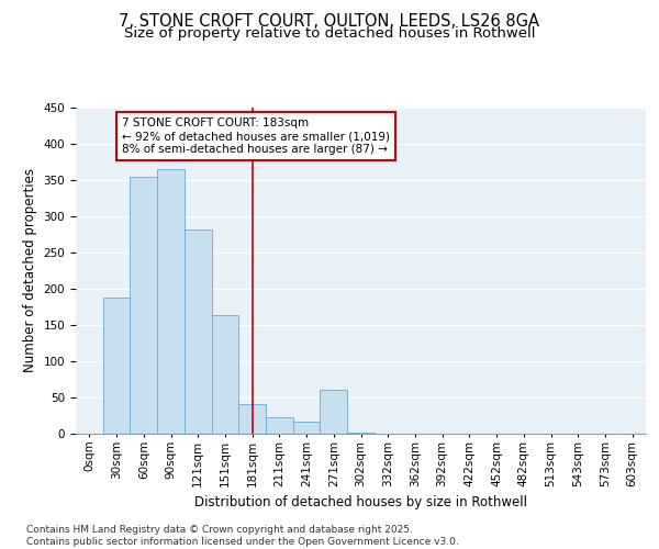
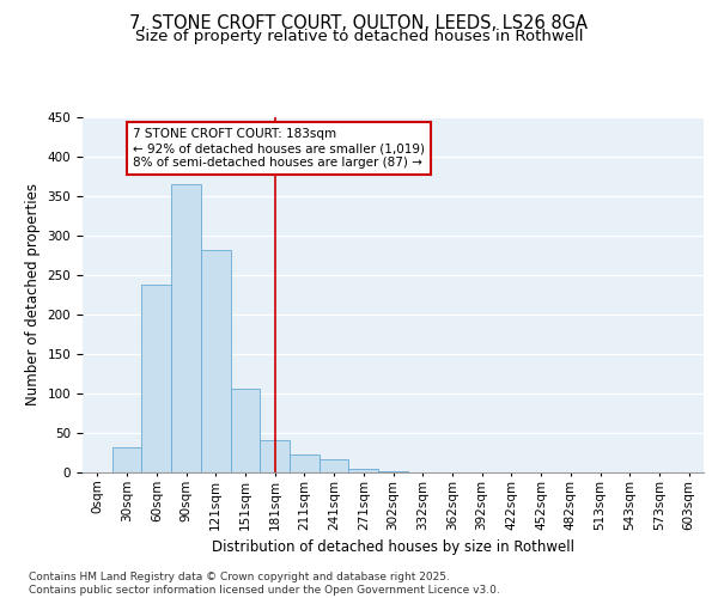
30sqm: 188 -> 32
60sqm: 354 -> 237
151sqm: 164 -> 106
271sqm: 60 -> 5
